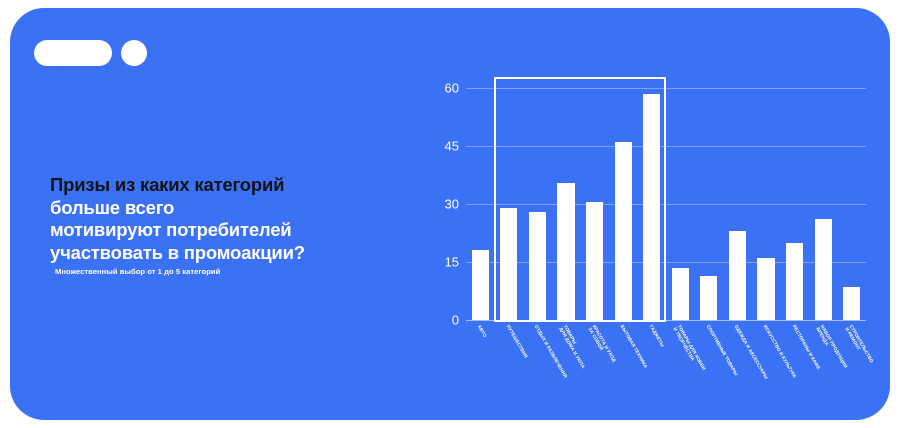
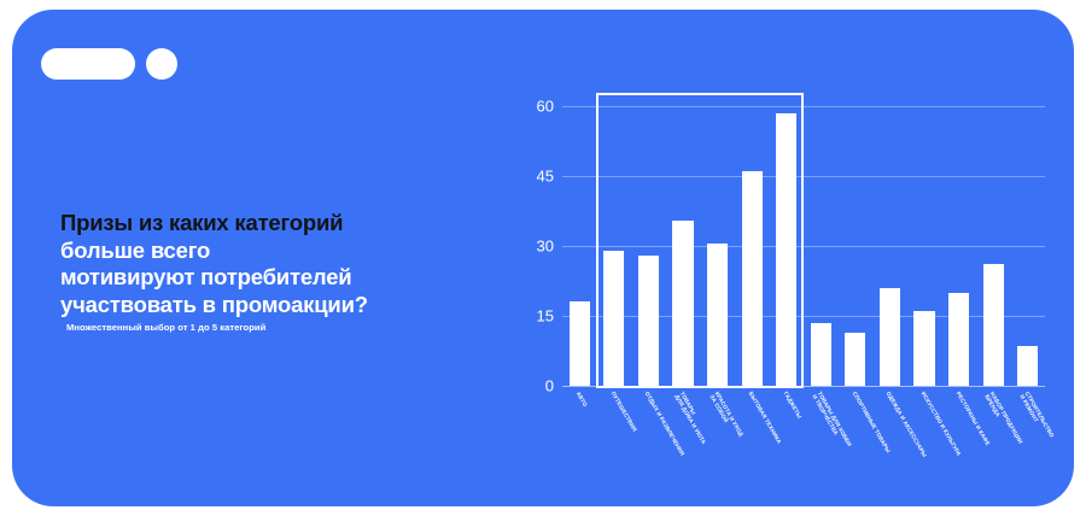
ОДЕЖДА И АКСЕССУАРЫ: 23 -> 21
